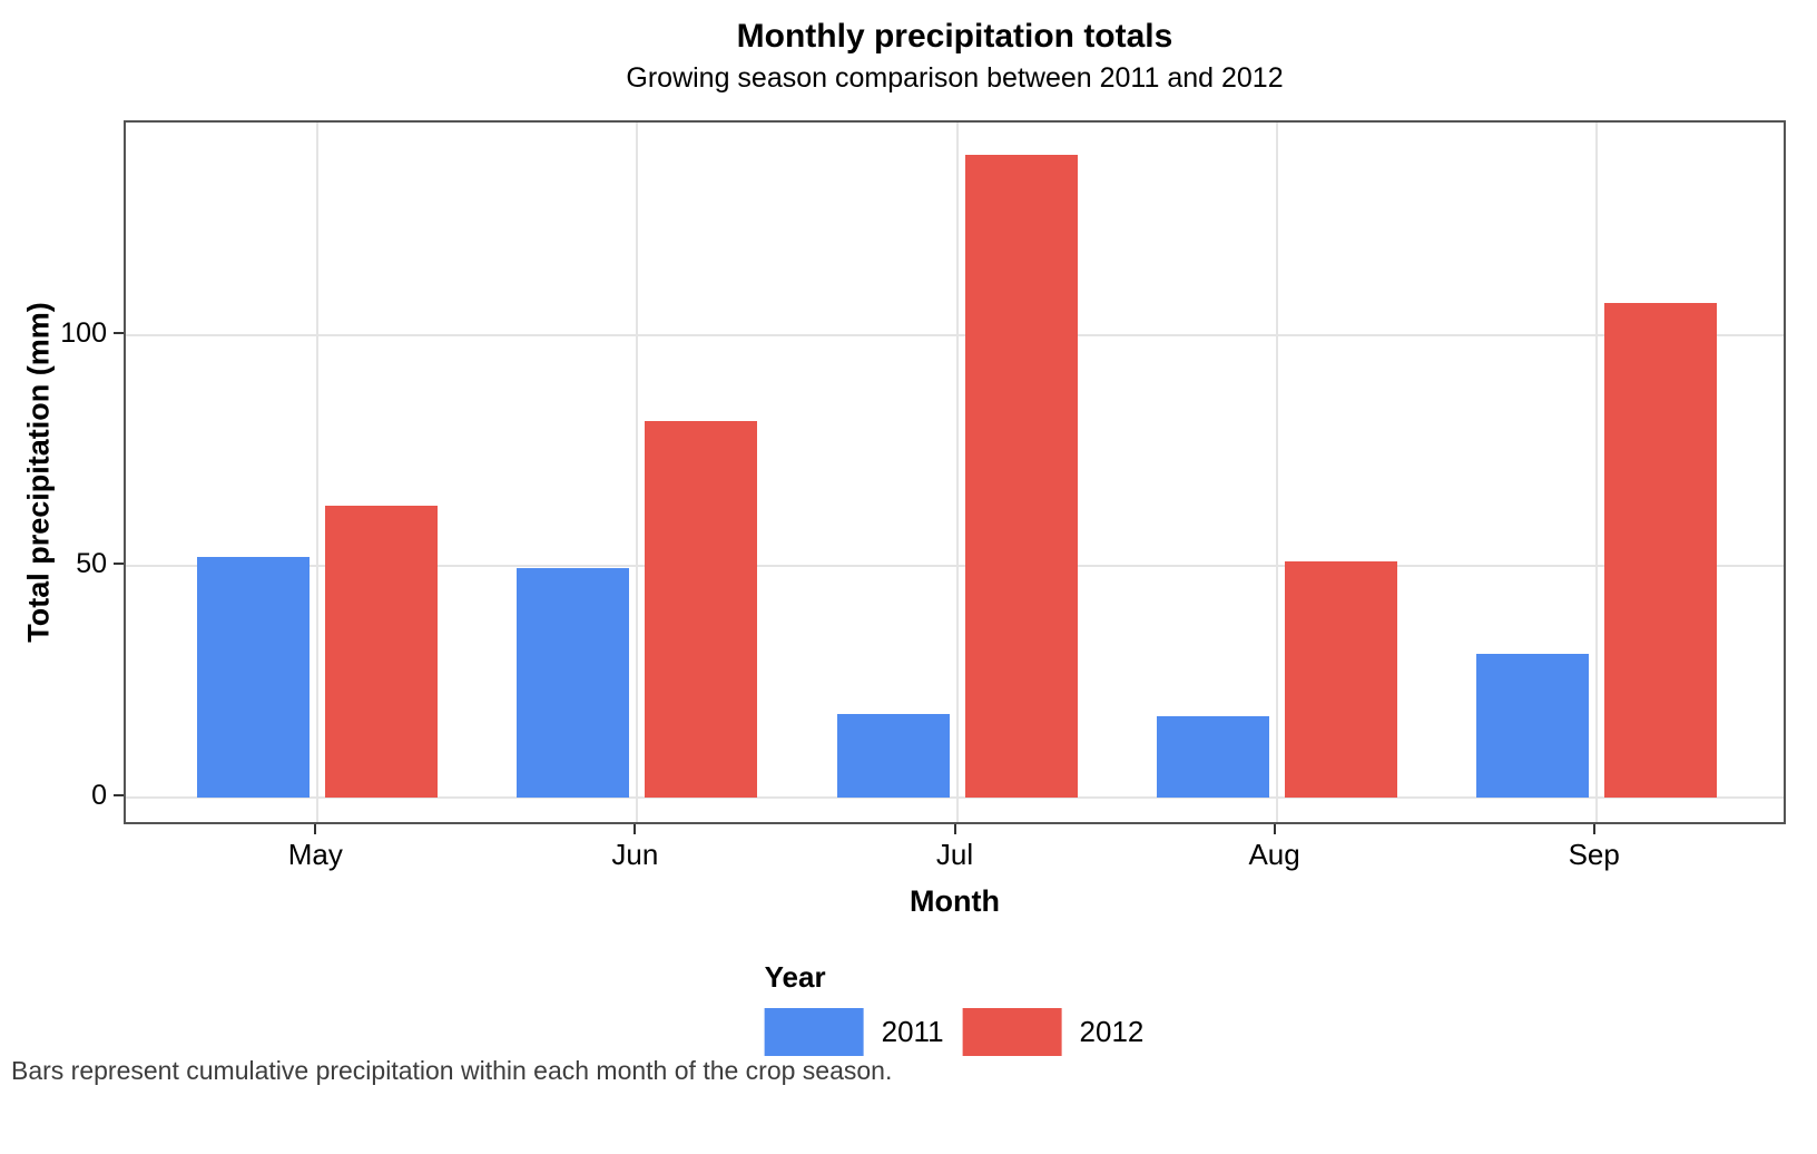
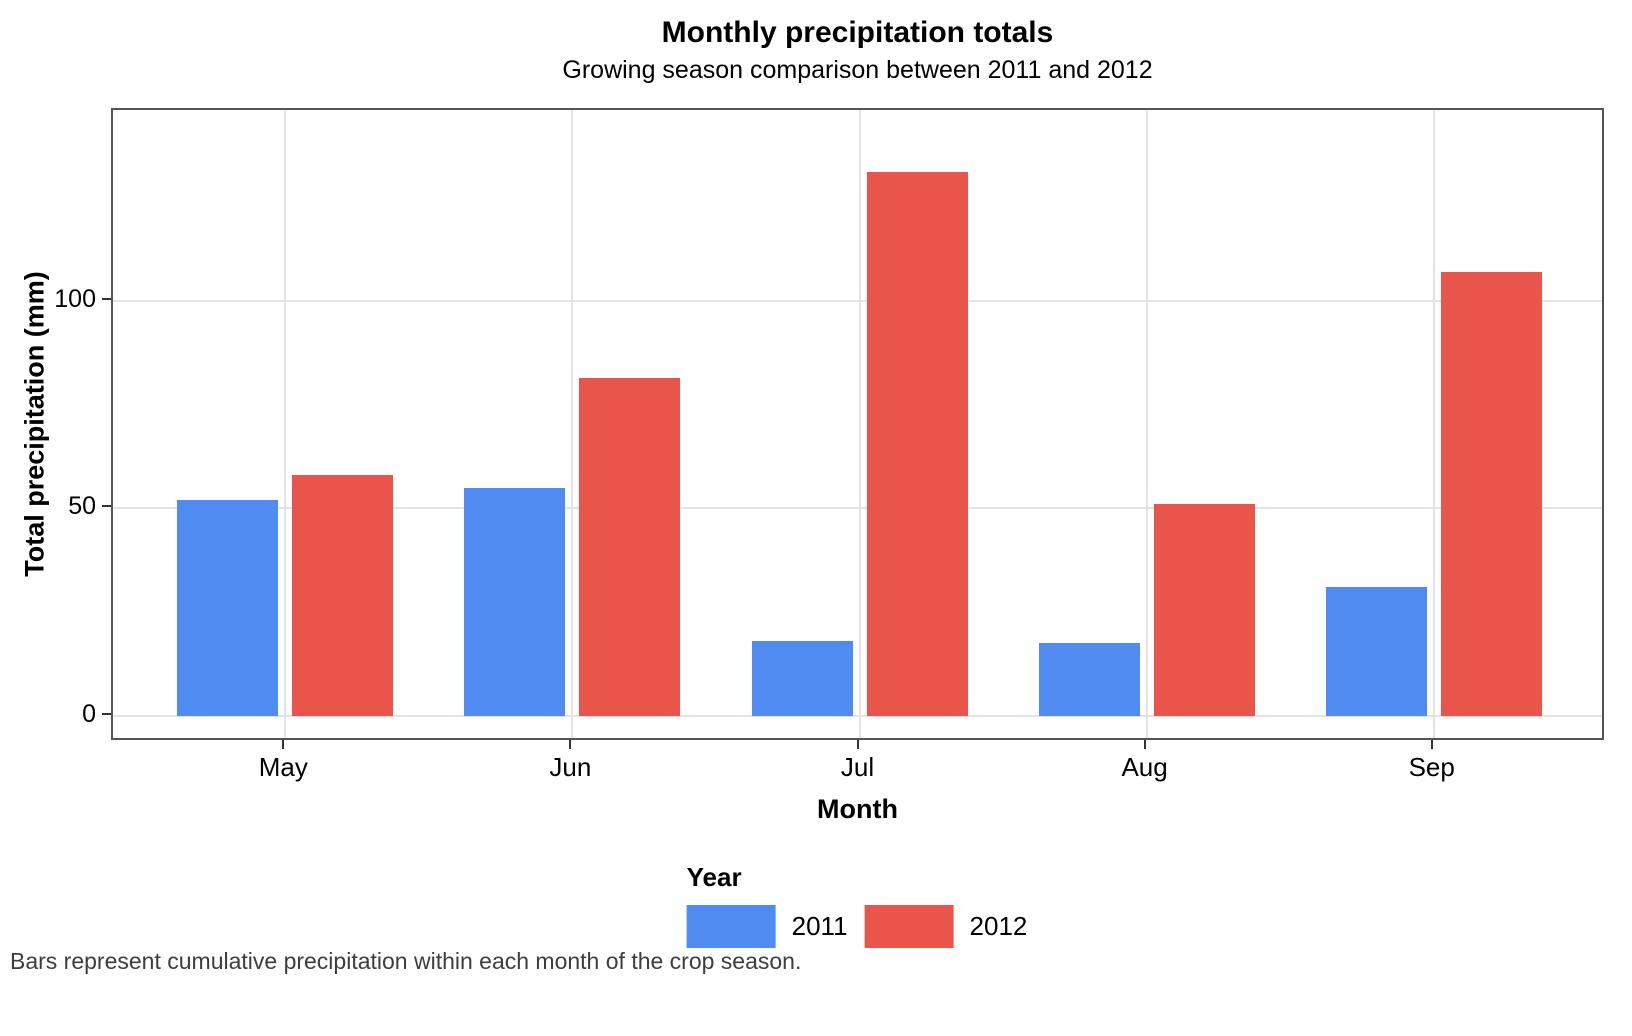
2012/May: 63 -> 58
2011/Jun: 50 -> 55
2012/Jul: 139 -> 131
